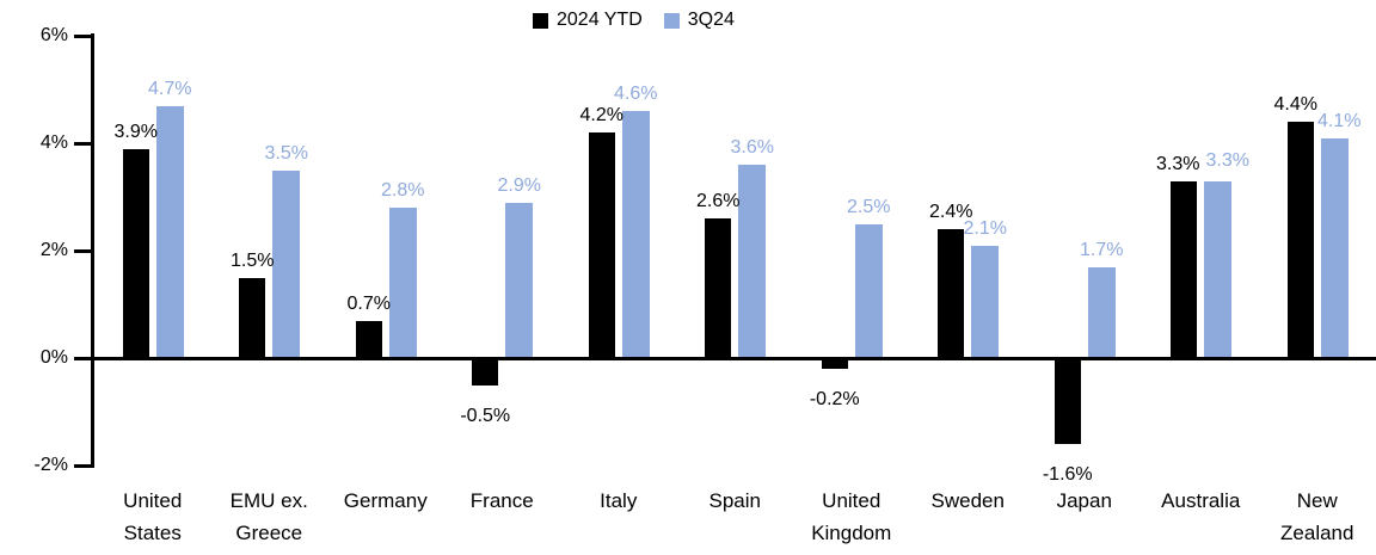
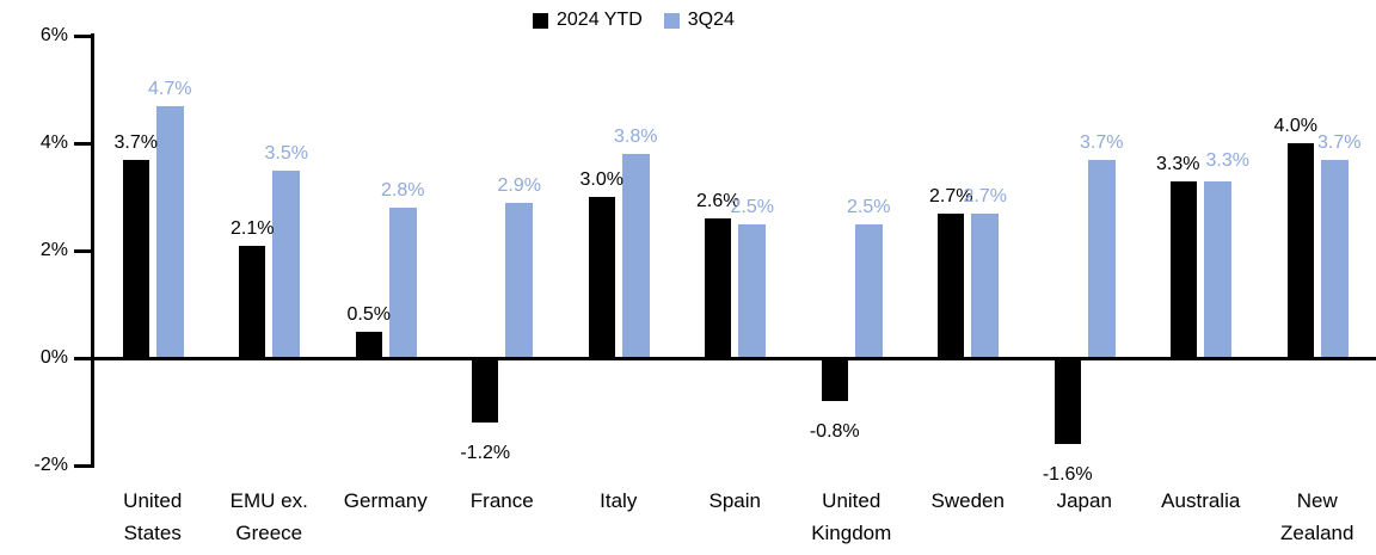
2024 YTD/United States: 3.9% -> 3.7%
2024 YTD/EMU ex. Greece: 1.5% -> 2.1%
2024 YTD/Germany: 0.7% -> 0.5%
2024 YTD/France: -0.5% -> -1.2%
2024 YTD/Italy: 4.2% -> 3.0%
3Q24/Italy: 4.6% -> 3.8%
3Q24/Spain: 3.6% -> 2.5%
2024 YTD/United Kingdom: -0.2% -> -0.8%
2024 YTD/Sweden: 2.4% -> 2.7%
3Q24/Sweden: 2.1% -> 2.7%
3Q24/Japan: 1.7% -> 3.7%
2024 YTD/New Zealand: 4.4% -> 4.0%
3Q24/New Zealand: 4.1% -> 3.7%
